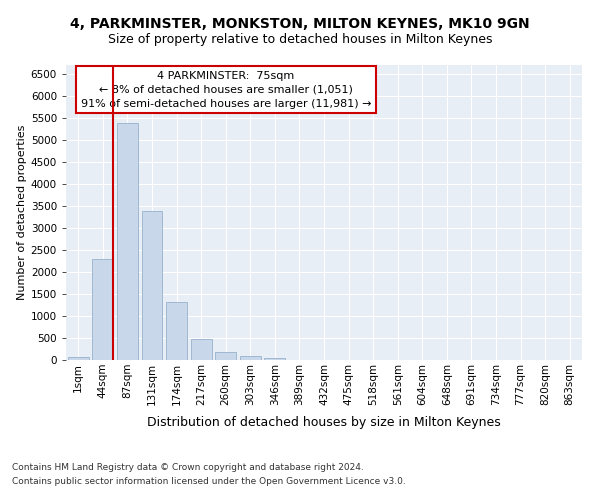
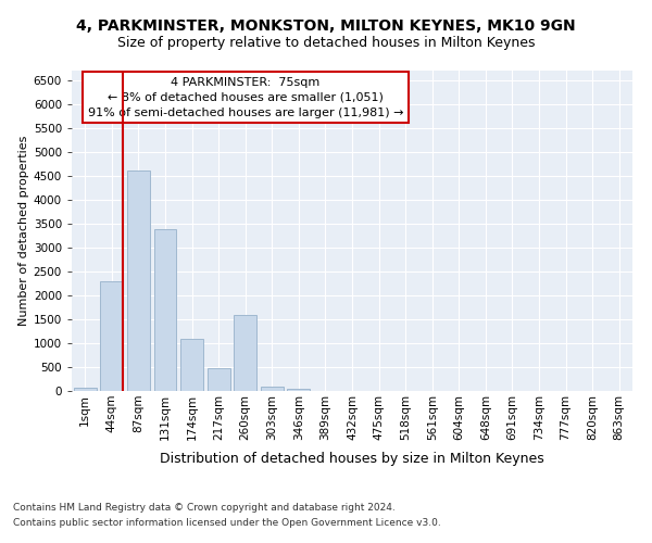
87sqm: 5380 -> 4600
174sqm: 1310 -> 1100
260sqm: 190 -> 1600
